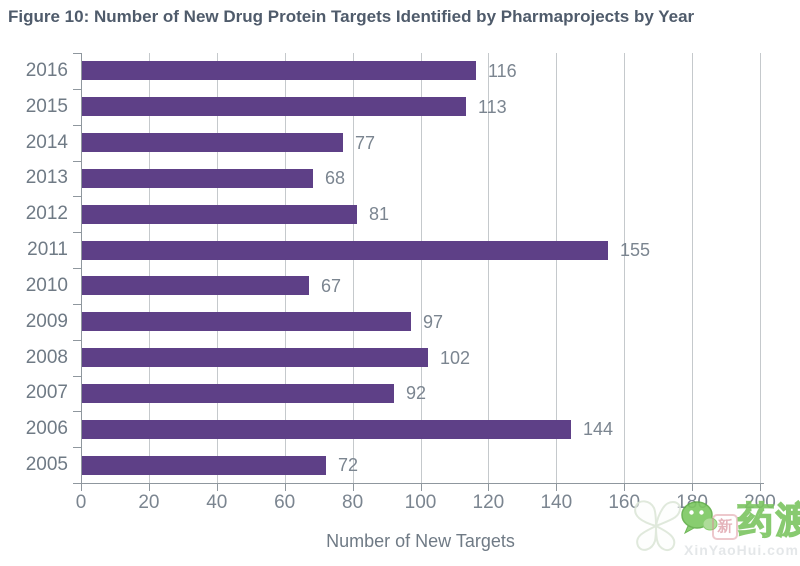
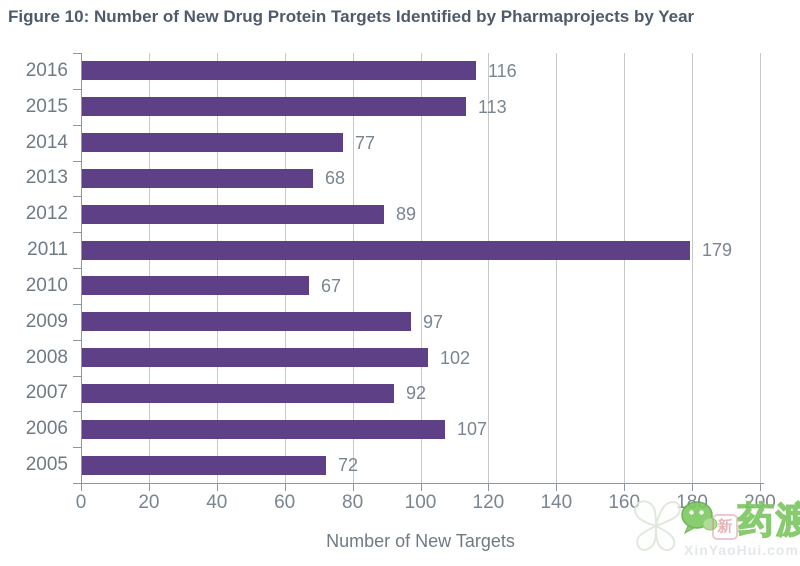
2012: 81 -> 89
2011: 155 -> 179
2006: 144 -> 107
